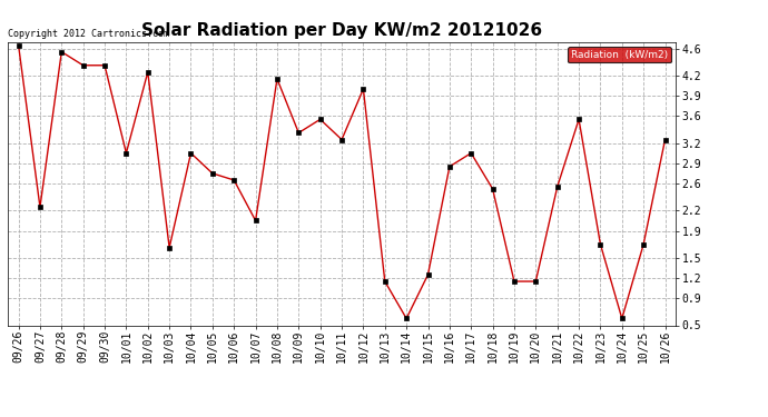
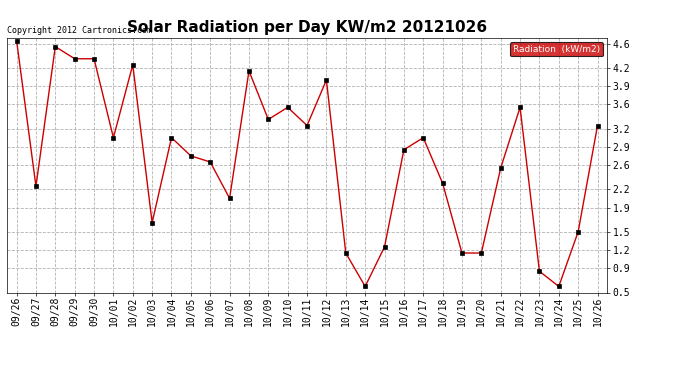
10/18: 2.52 -> 2.30
10/23: 1.70 -> 0.85
10/25: 1.70 -> 1.50
